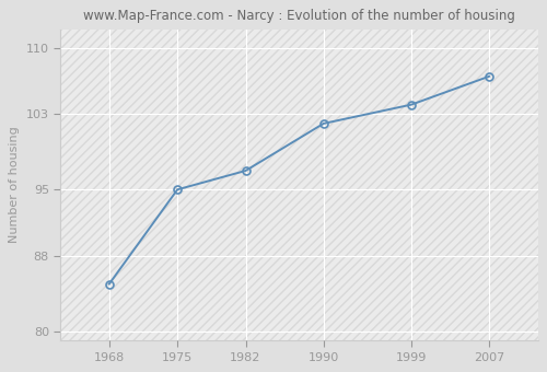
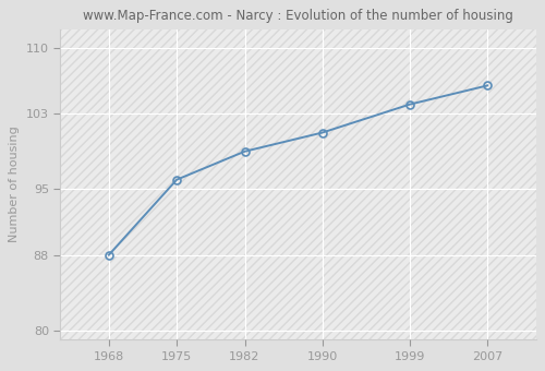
1968: 85 -> 88
1975: 95 -> 96
1982: 97 -> 99
1990: 102 -> 101
2007: 107 -> 106
